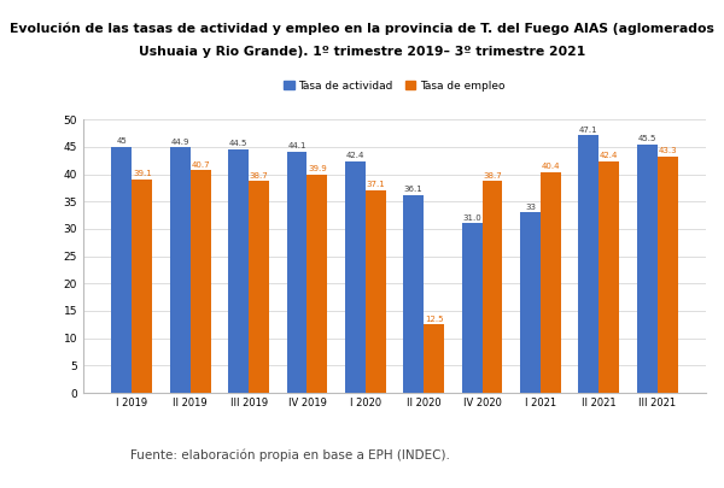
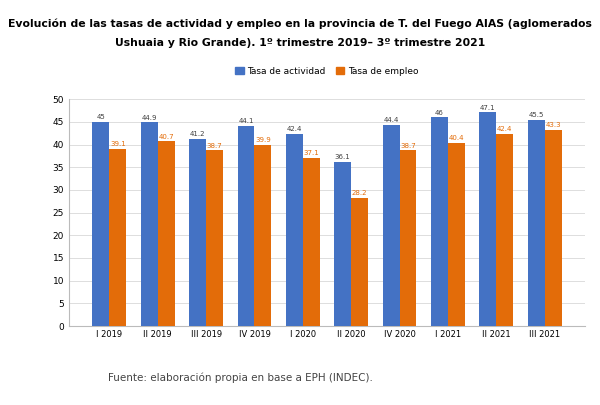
Tasa de actividad/III 2019: 44.5 -> 41.2
Tasa de empleo/II 2020: 12.5 -> 28.2
Tasa de actividad/IV 2020: 31.0 -> 44.4
Tasa de actividad/I 2021: 33.0 -> 46.0
